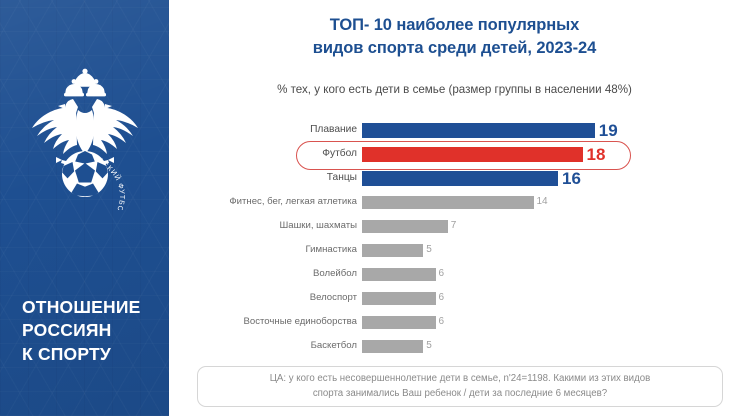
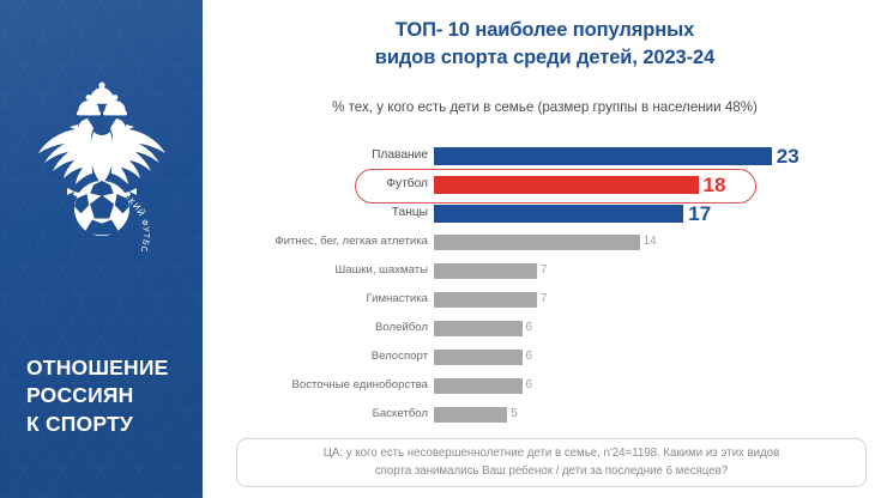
Плавание: 19 -> 23
Танцы: 16 -> 17
Гимнастика: 5 -> 7
